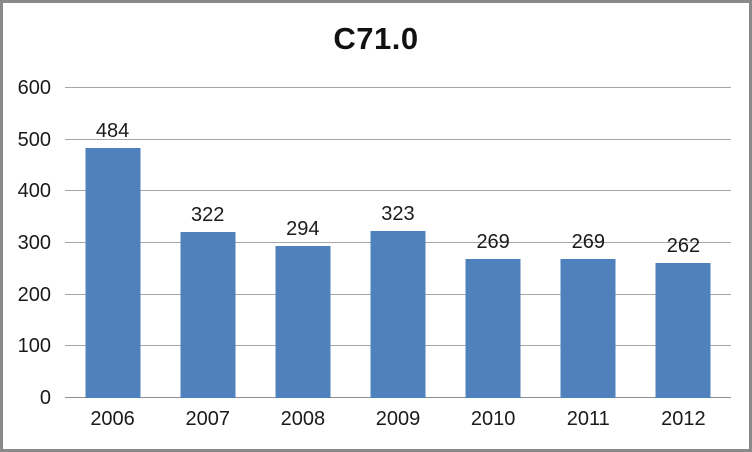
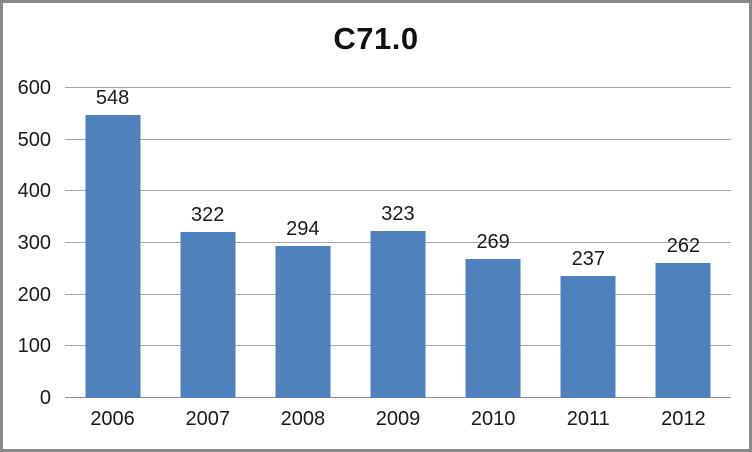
2006: 484 -> 548
2011: 269 -> 237
